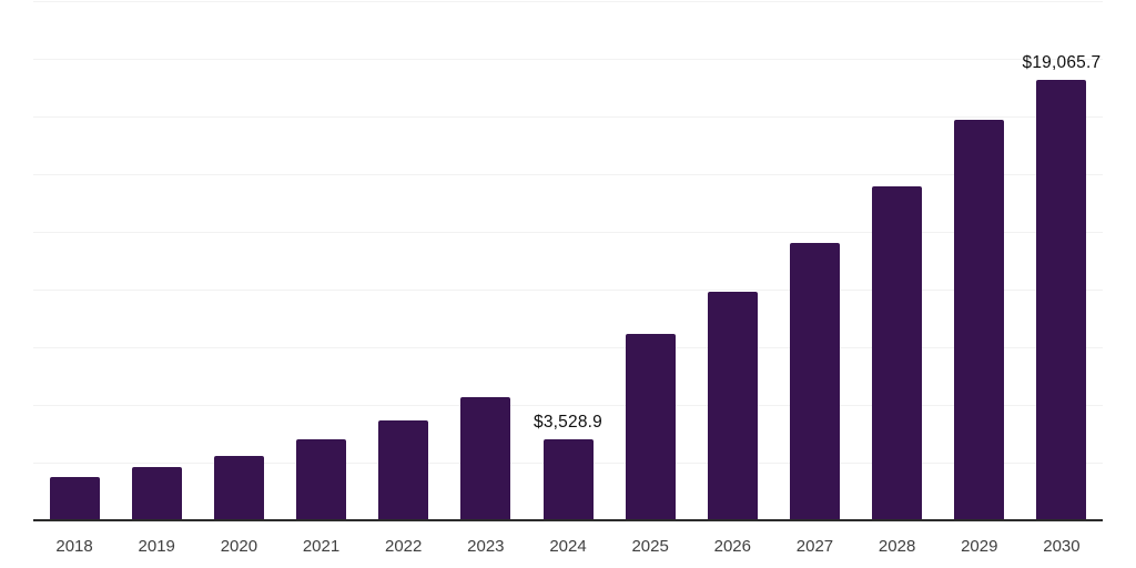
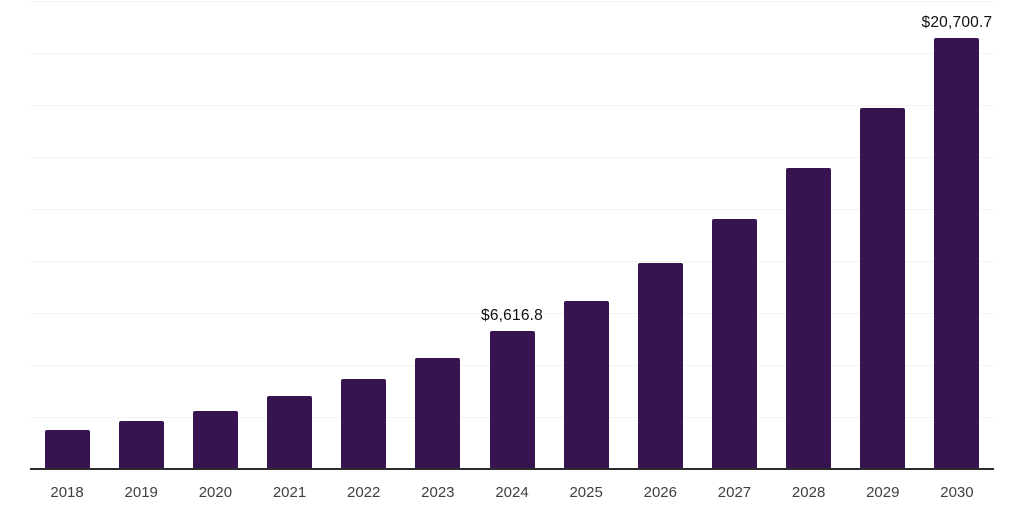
2024: $3,528.9 -> $6,616.8
2030: $19,065.7 -> $20,700.7
